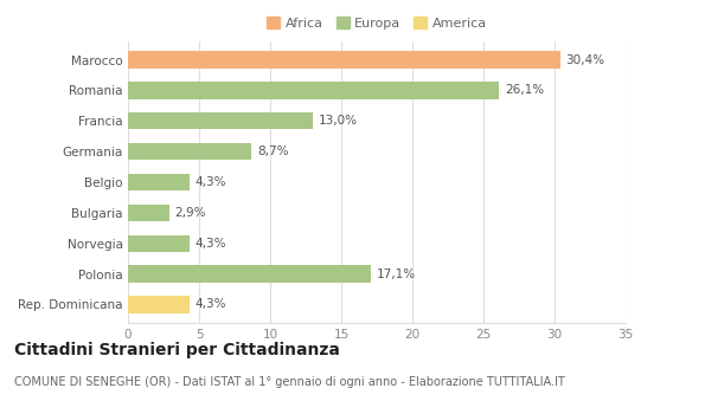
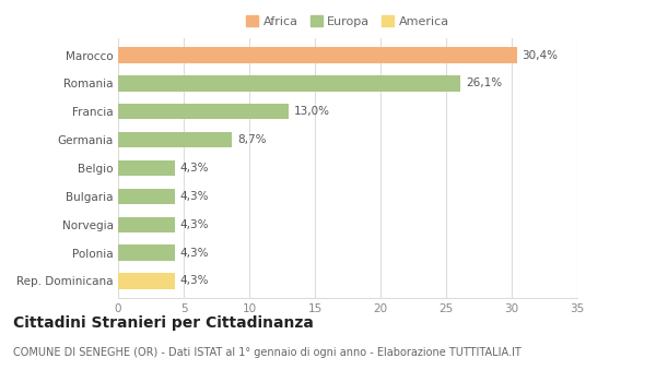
Bulgaria: 2,9% -> 4,3%
Polonia: 17,1% -> 4,3%
